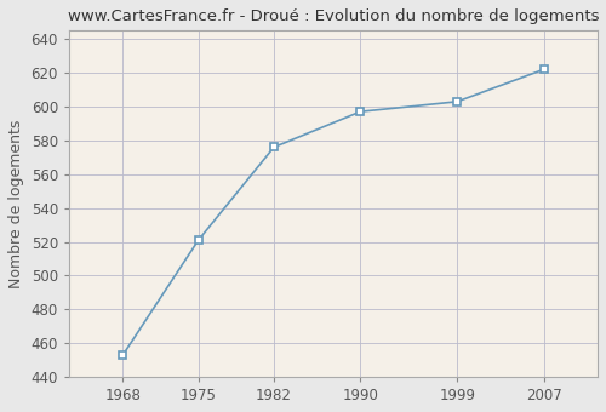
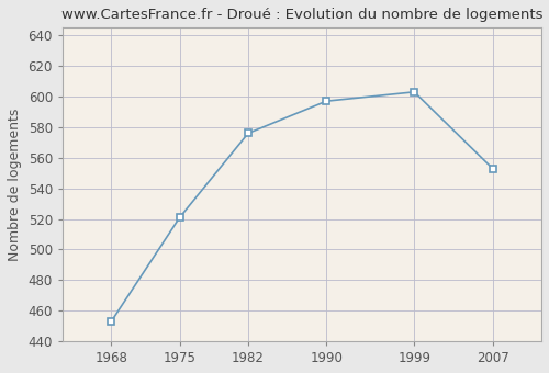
2007: 622 -> 553
